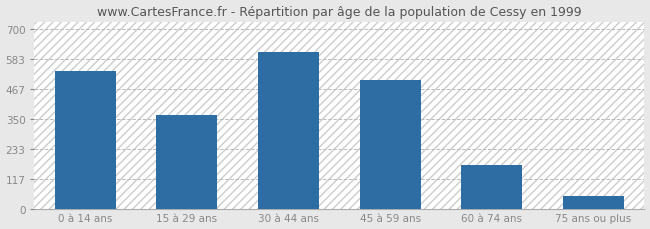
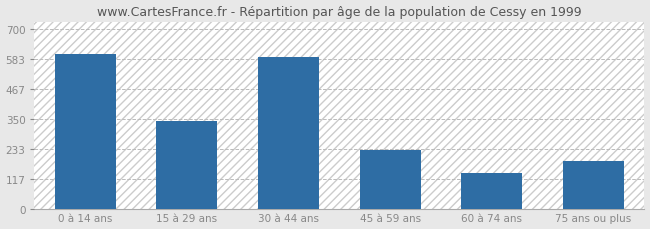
0 à 14 ans: 535 -> 605
15 à 29 ans: 365 -> 340
30 à 44 ans: 612 -> 590
45 à 59 ans: 500 -> 230
60 à 74 ans: 170 -> 140
75 ans ou plus: 50 -> 185
